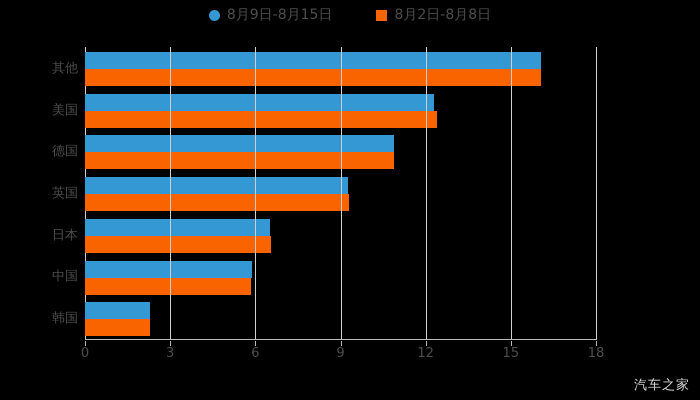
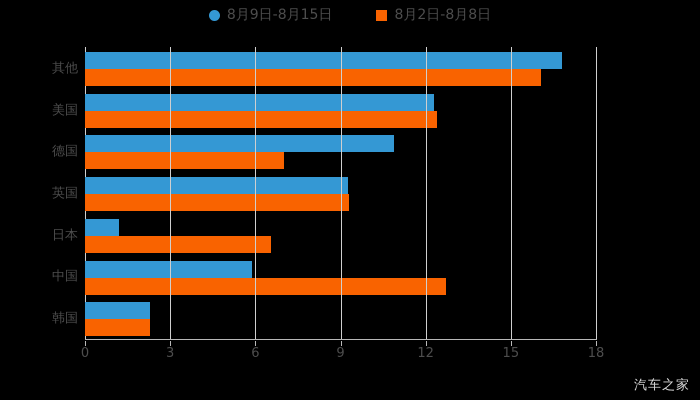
8月9日-8月15日/其他: 16.1 -> 16.8
8月2日-8月8日/德国: 10.9 -> 7.0
8月9日-8月15日/日本: 6.5 -> 1.2
8月2日-8月8日/中国: 5.8 -> 12.7
